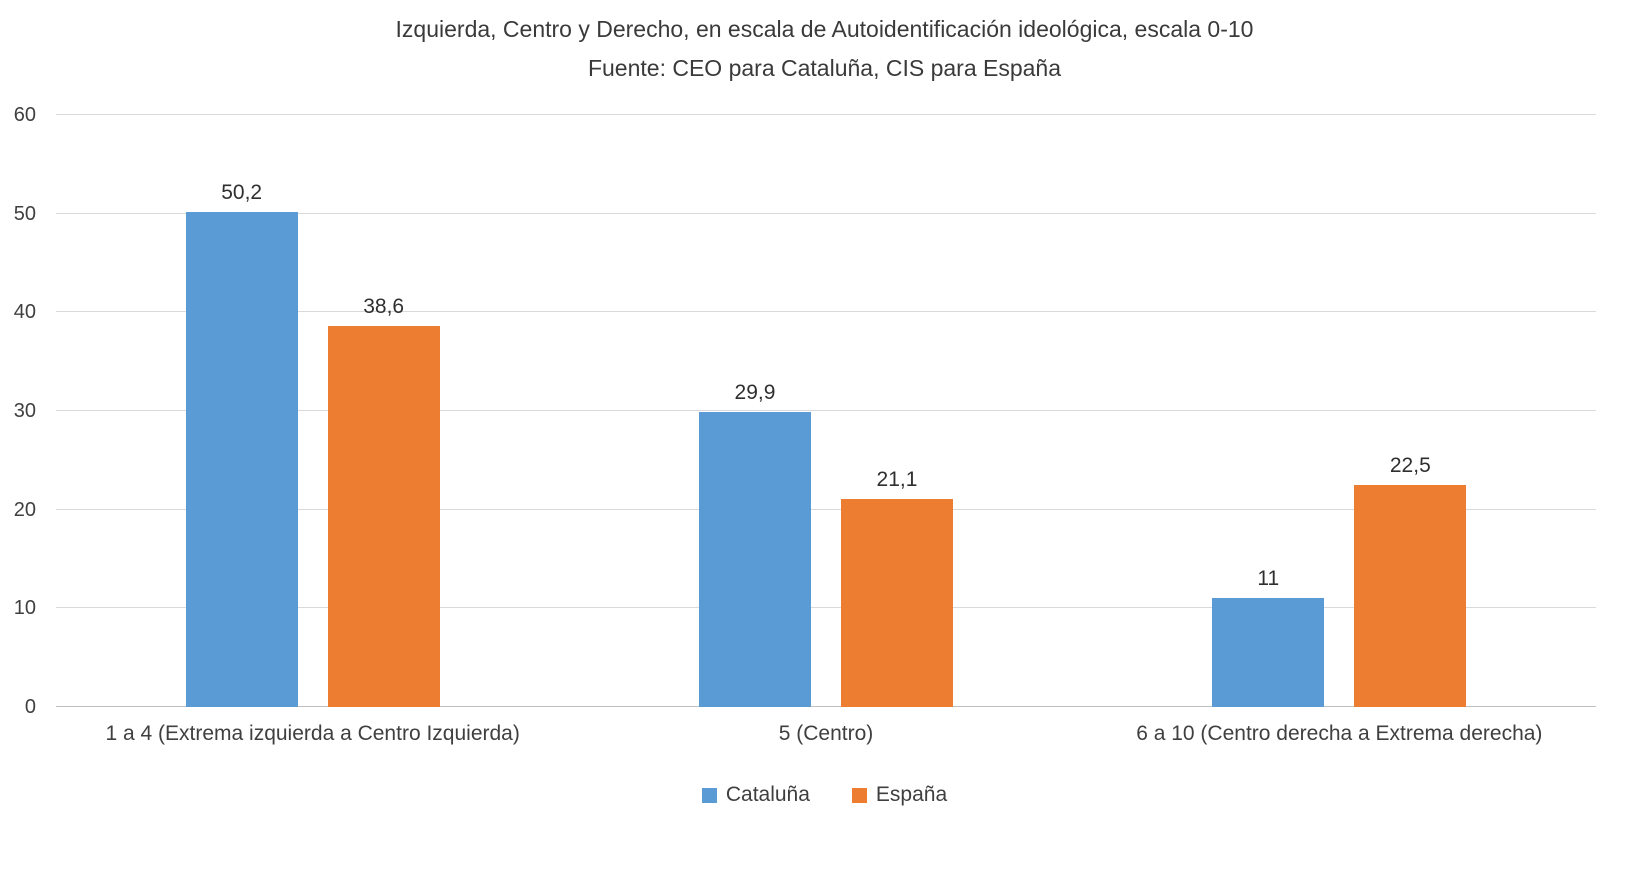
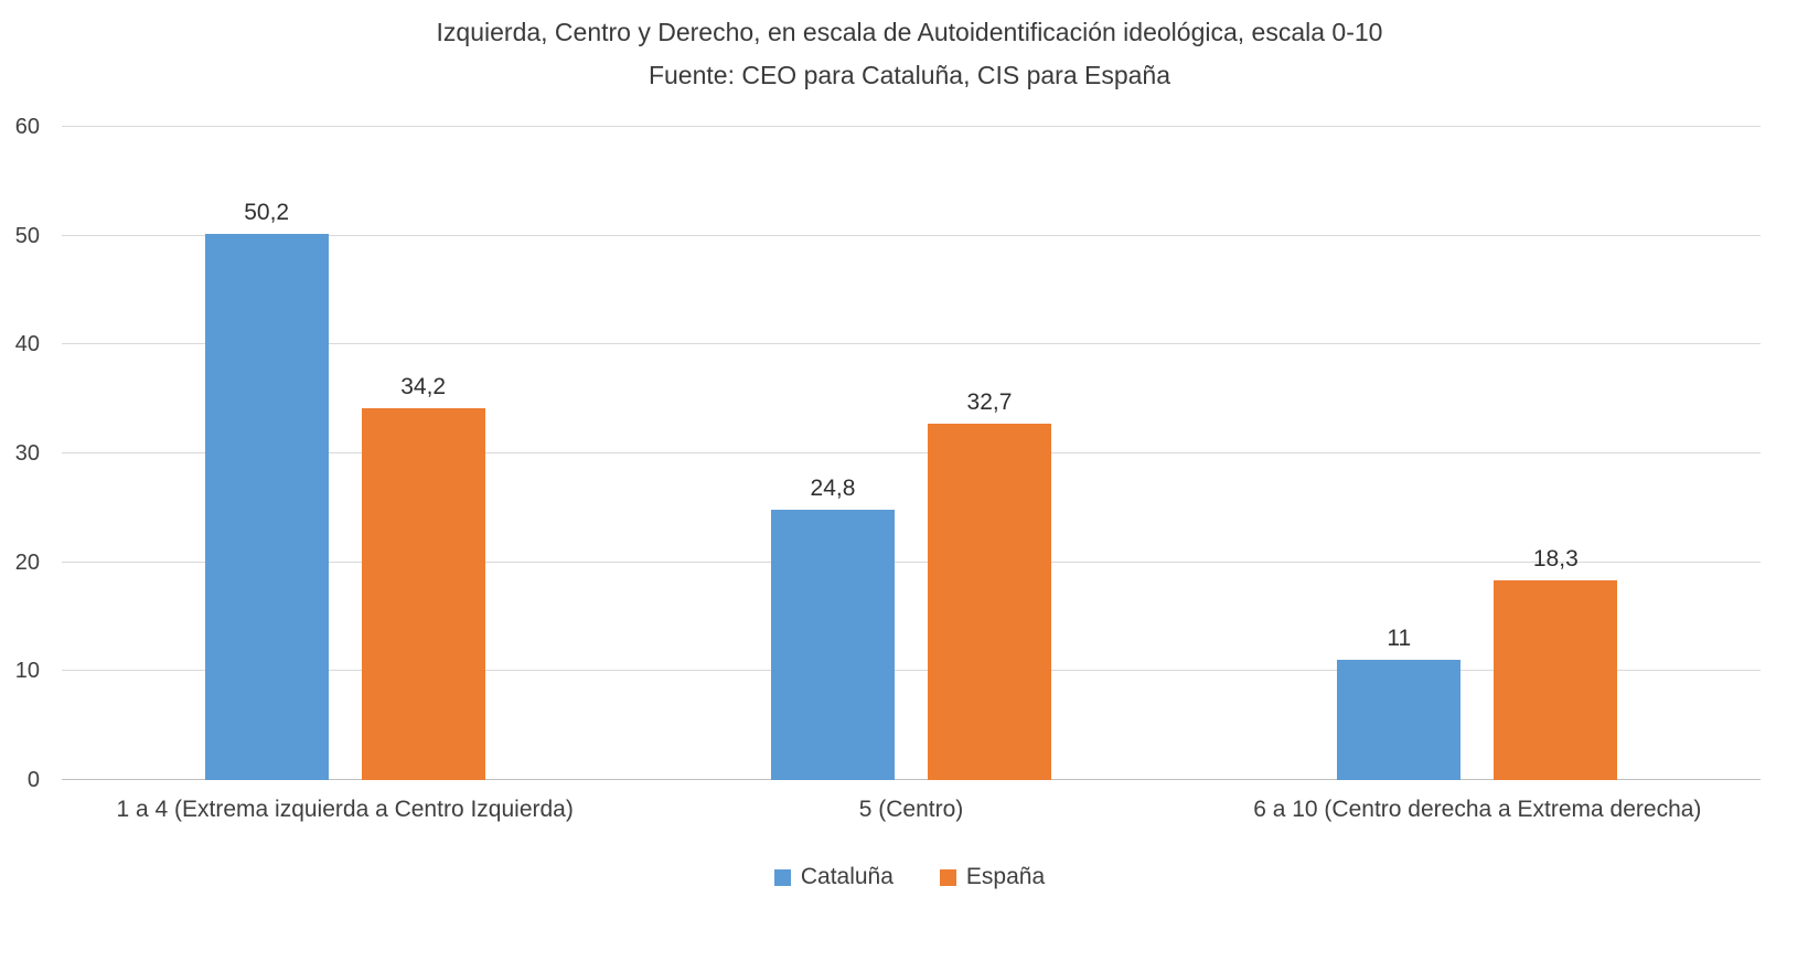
España/1 a 4 (Extrema izquierda a Centro Izquierda): 38,6 -> 34,2
Cataluña/5 (Centro): 29,9 -> 24,8
España/5 (Centro): 21,1 -> 32,7
España/6 a 10 (Centro derecha a Extrema derecha): 22,5 -> 18,3
